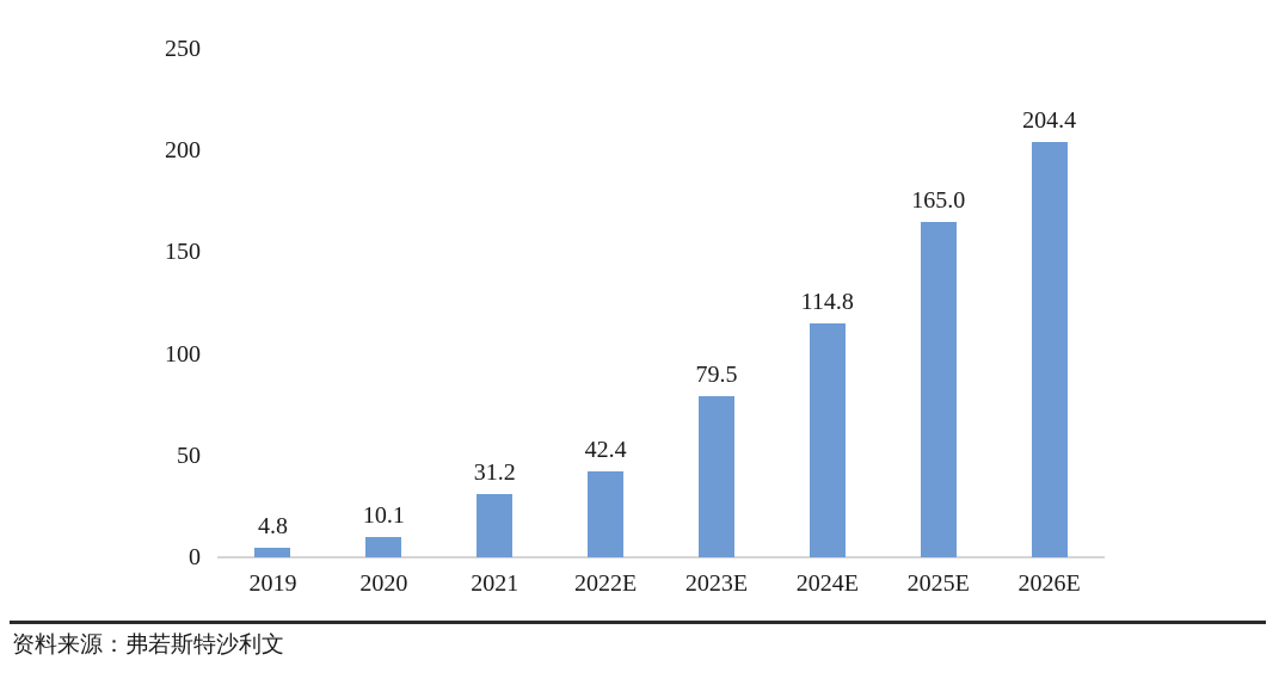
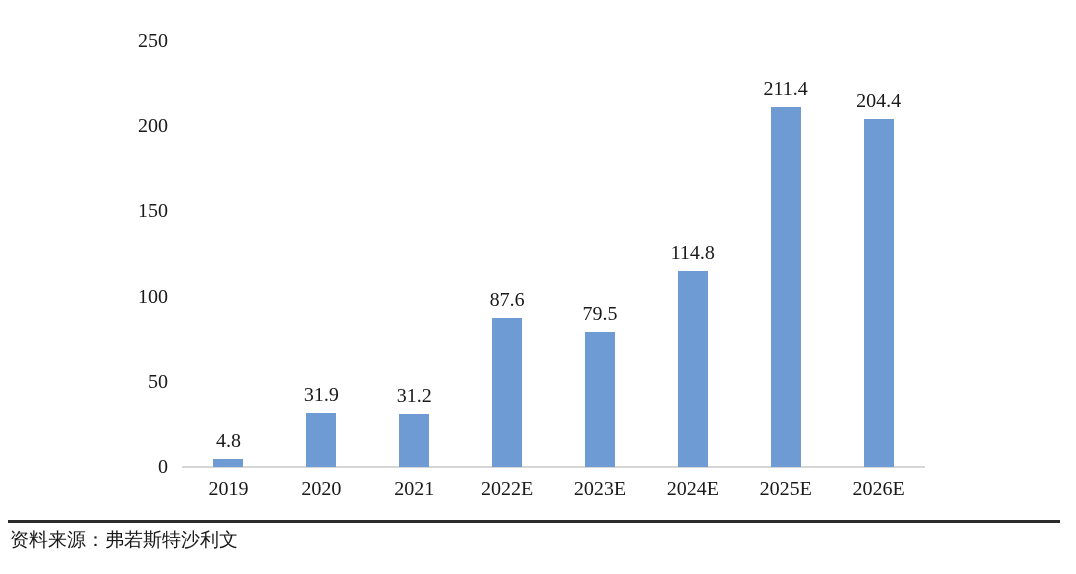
2020: 10.1 -> 31.9
2022E: 42.4 -> 87.6
2025E: 165.0 -> 211.4
